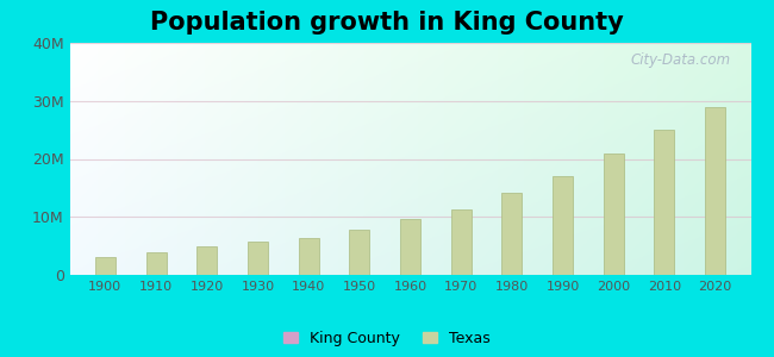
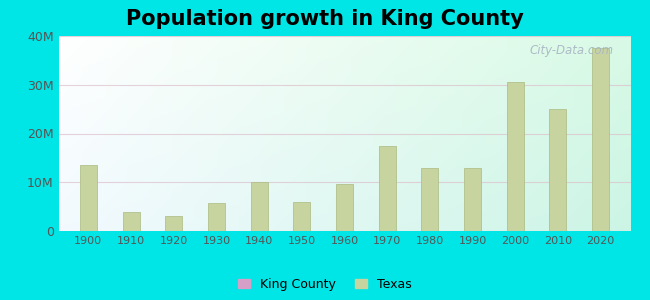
1900: 3.0M -> 13.5M
1920: 4.9M -> 3.0M
1940: 6.4M -> 10.0M
1950: 7.7M -> 6.0M
1970: 11.2M -> 17.5M
1980: 14.2M -> 13.0M
1990: 17.0M -> 13.0M
2000: 20.9M -> 30.5M
2020: 29.0M -> 37.5M
